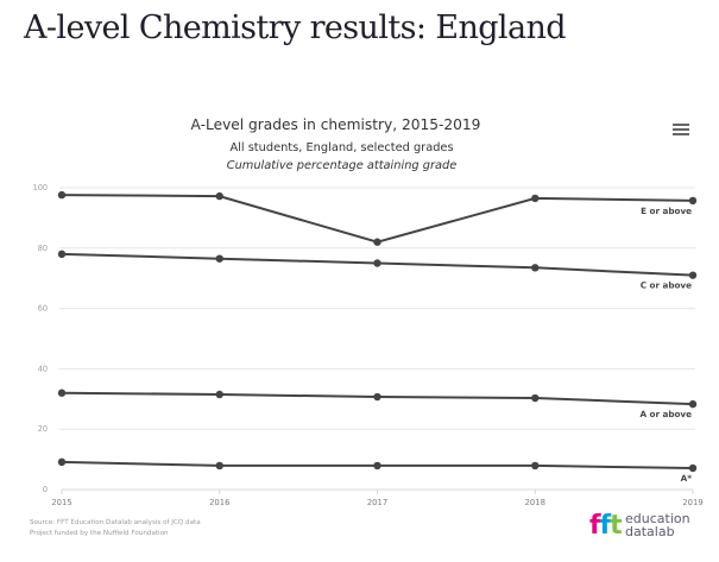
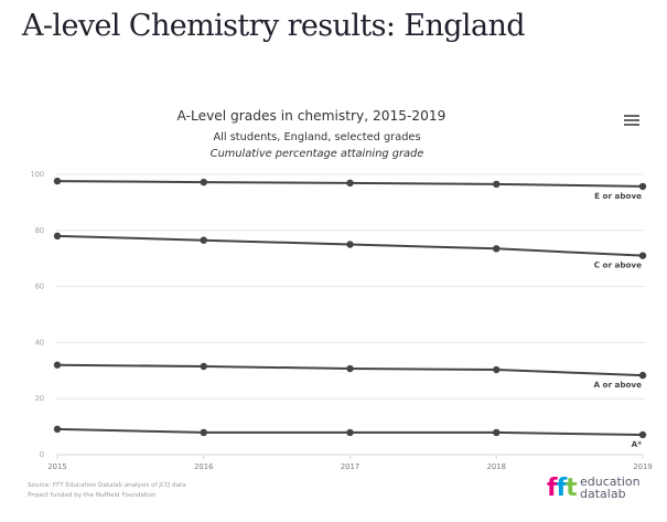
E or above/2017: 82 -> 97
